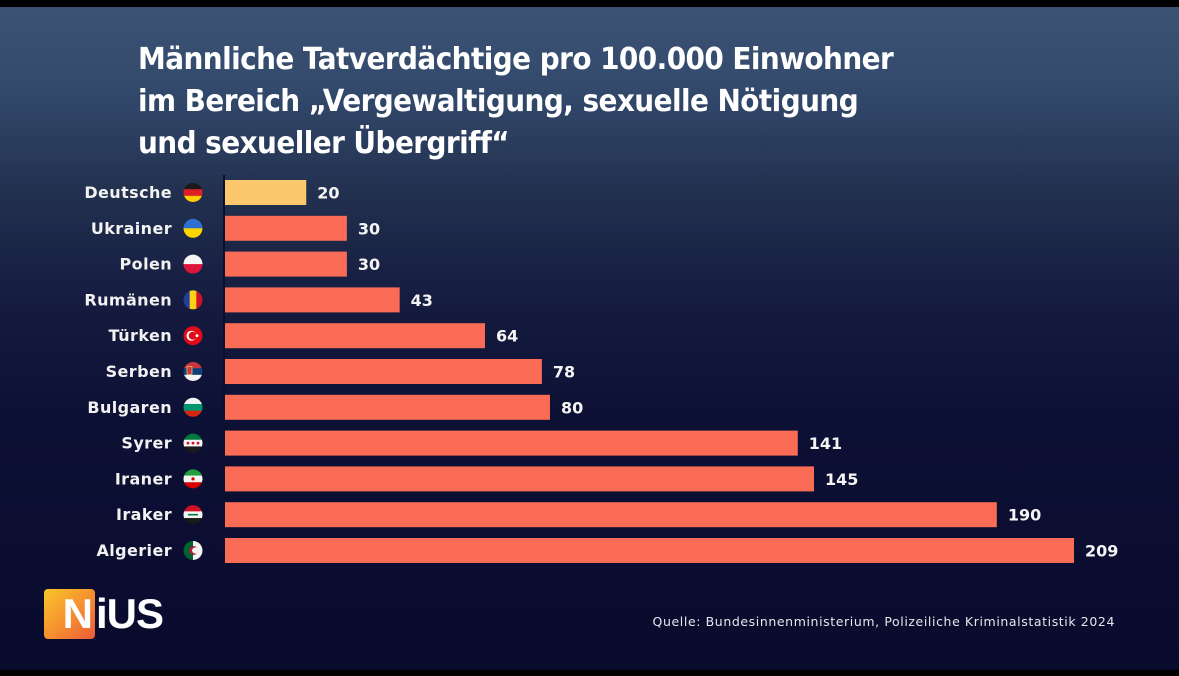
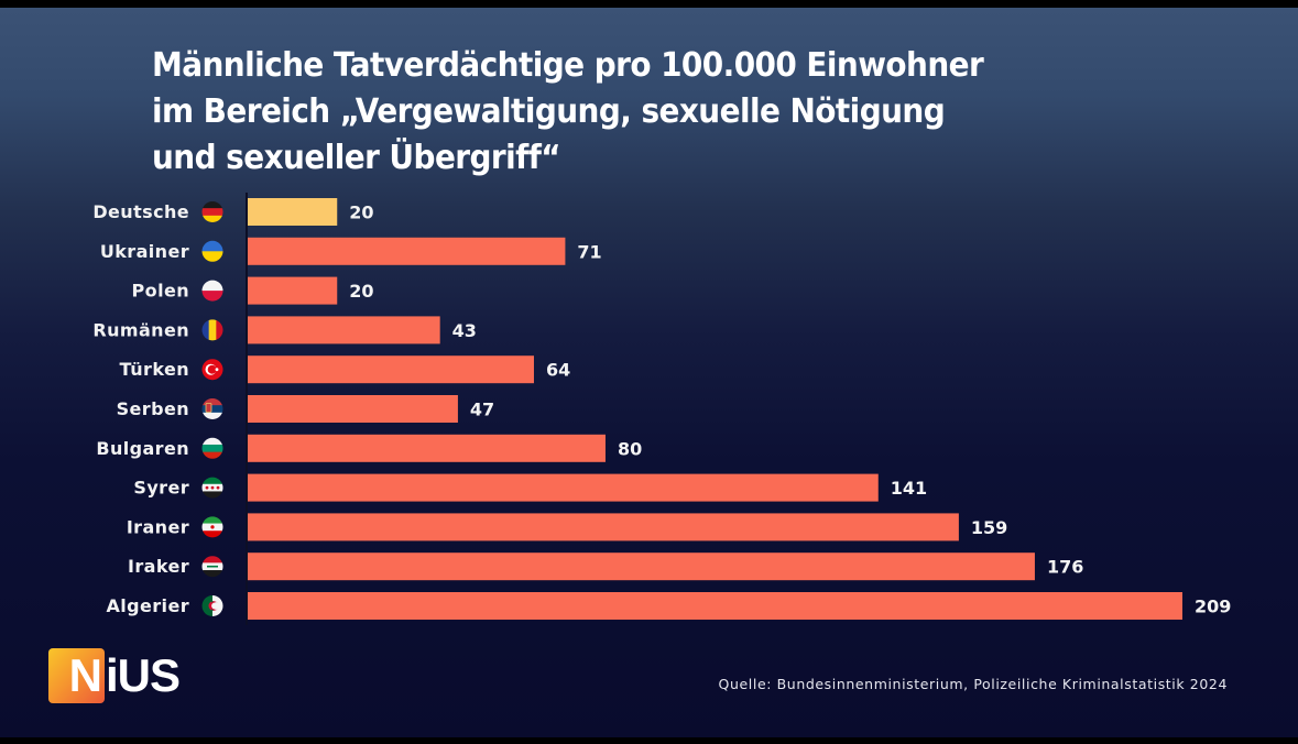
Ukrainer: 30 -> 71
Polen: 30 -> 20
Serben: 78 -> 47
Iraner: 145 -> 159
Iraker: 190 -> 176
